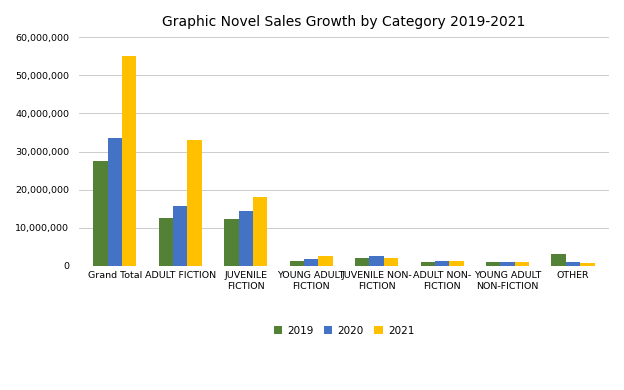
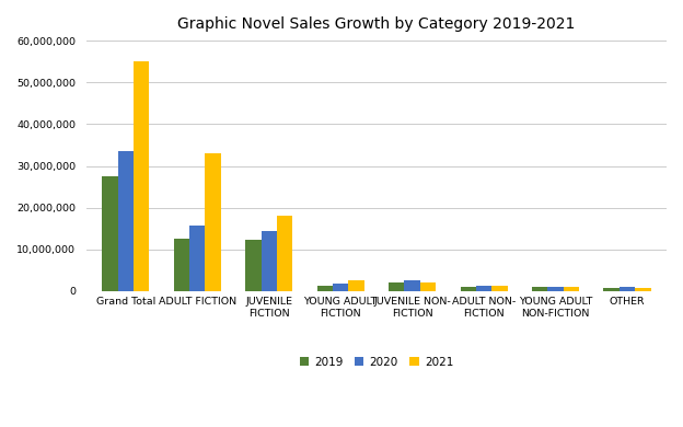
2019/OTHER: 3,000,000 -> 700,000
